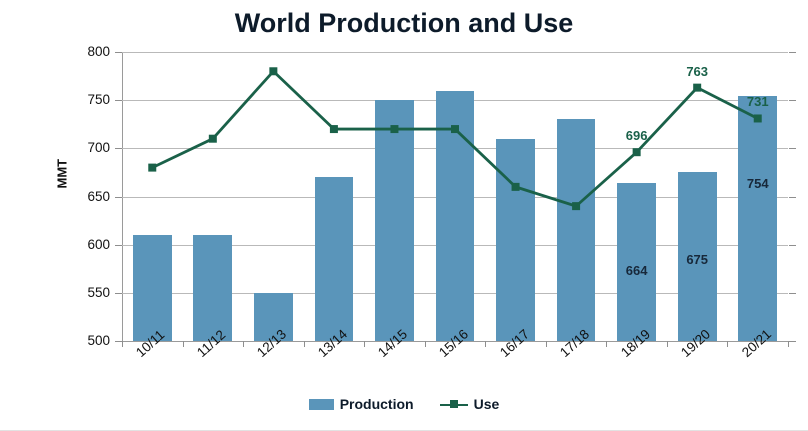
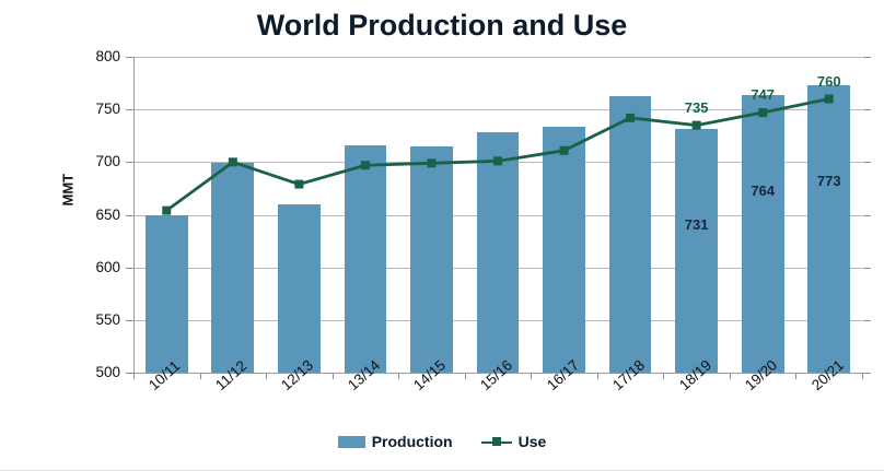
Production/10/11: 610 -> 650
Use/10/11: 680 -> 650
Production/11/12: 610 -> 700
Use/11/12: 710 -> 700
Production/12/13: 550 -> 660
Use/12/13: 780 -> 680
Production/13/14: 670 -> 720
Use/13/14: 720 -> 700
Production/14/15: 750 -> 720
Use/14/15: 720 -> 700
Production/15/16: 760 -> 730
Use/15/16: 720 -> 700
Production/16/17: 710 -> 730
Use/16/17: 660 -> 710
Production/17/18: 730 -> 760
Use/17/18: 640 -> 740
Production/18/19: 664 -> 731
Use/18/19: 696 -> 735
Production/19/20: 675 -> 764
Use/19/20: 763 -> 747
Production/20/21: 754 -> 773
Use/20/21: 731 -> 760
